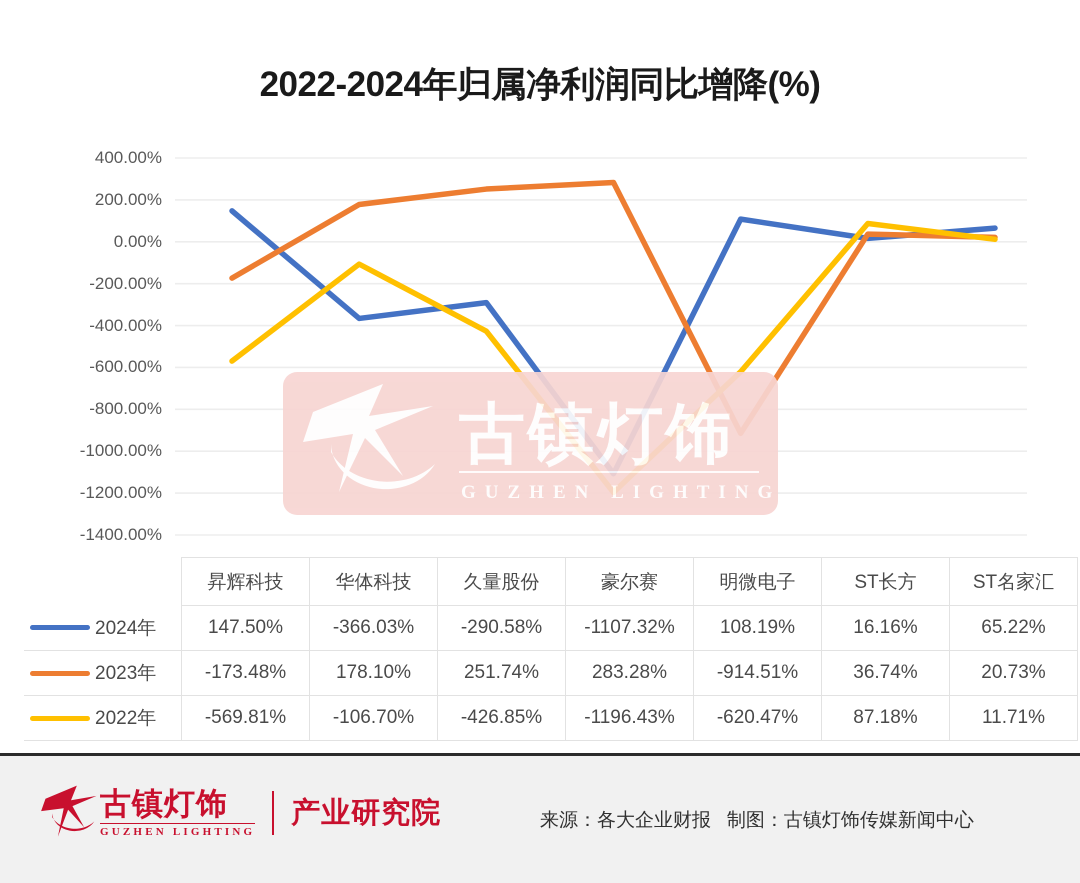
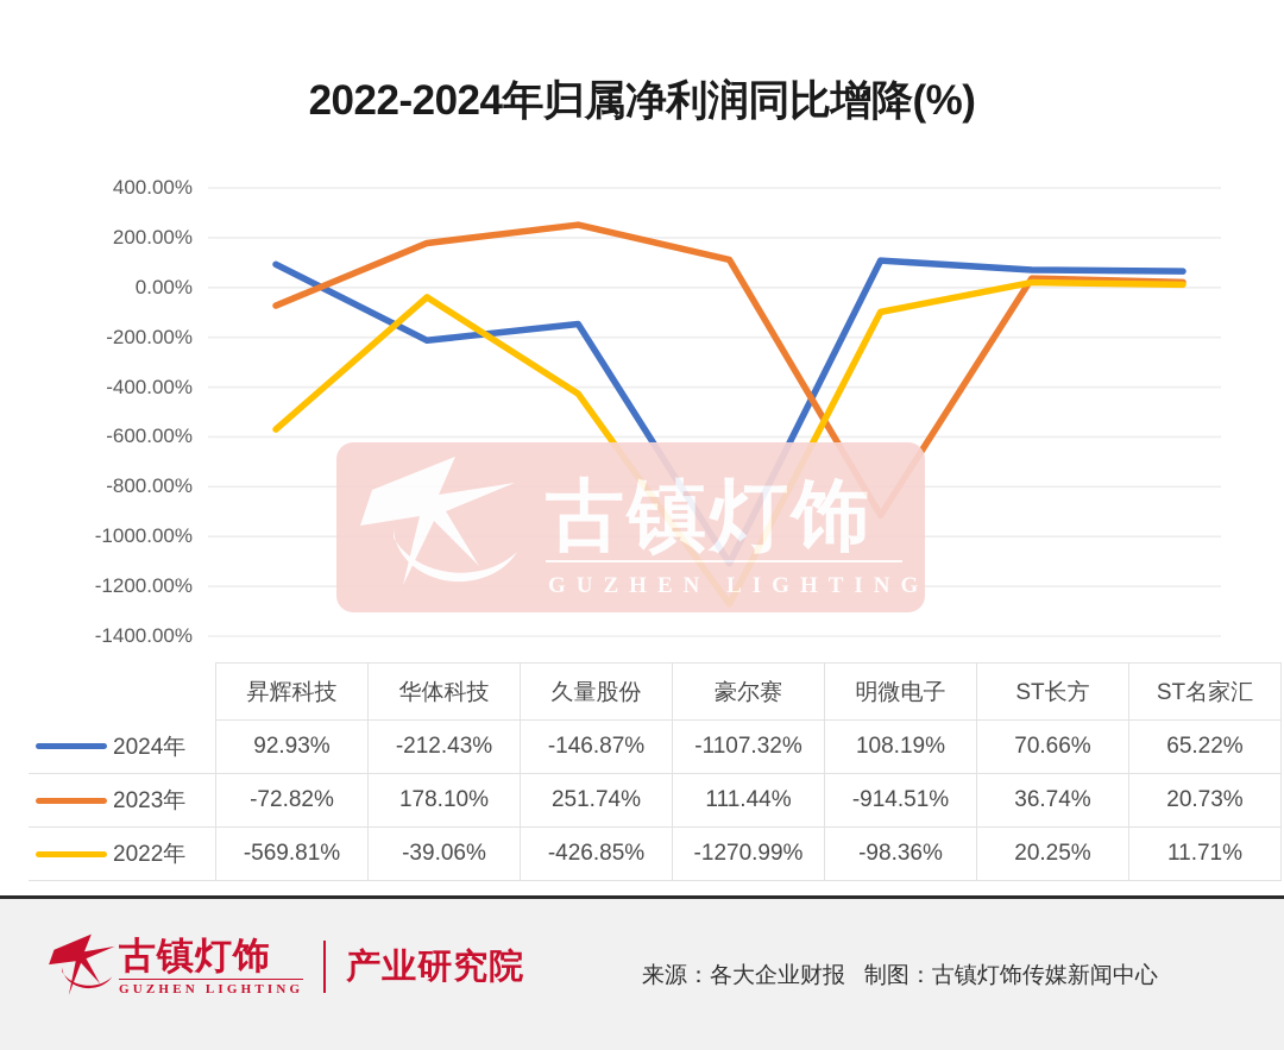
2024年/昇辉科技: 147.50% -> 92.93%
2023年/昇辉科技: -173.48% -> -72.82%
2024年/华体科技: -366.03% -> -212.43%
2022年/华体科技: -106.70% -> -39.06%
2024年/久量股份: -290.58% -> -146.87%
2023年/豪尔赛: 283.28% -> 111.44%
2022年/豪尔赛: -1196.43% -> -1270.99%
2022年/明微电子: -620.47% -> -98.36%
2024年/ST长方: 16.16% -> 70.66%
2022年/ST长方: 87.18% -> 20.25%
